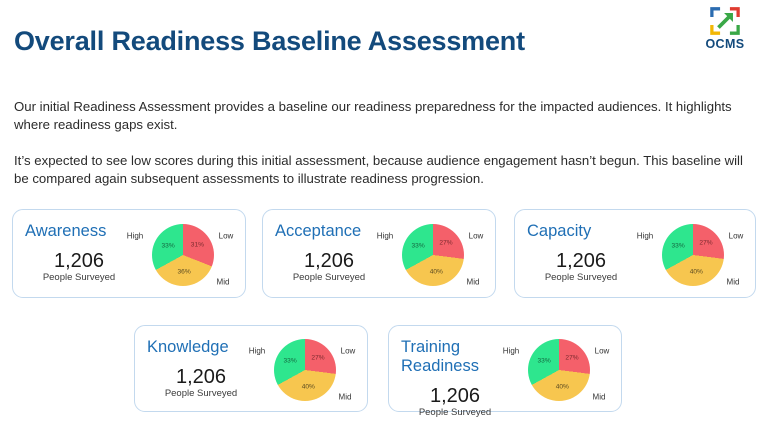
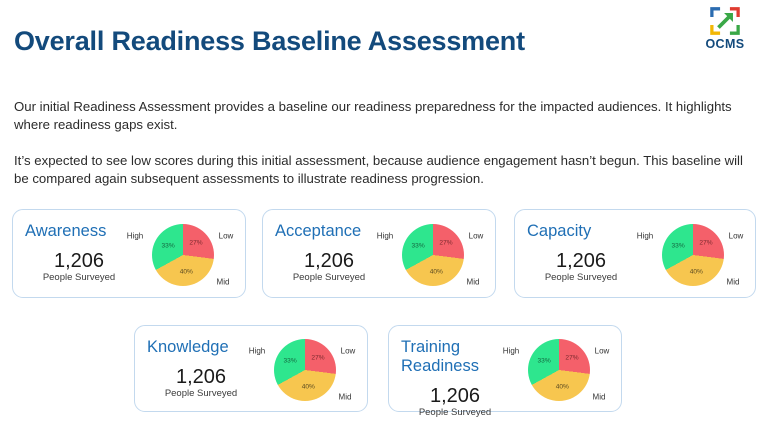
Awareness/Low: 31% -> 27%
Awareness/Mid: 36% -> 40%
